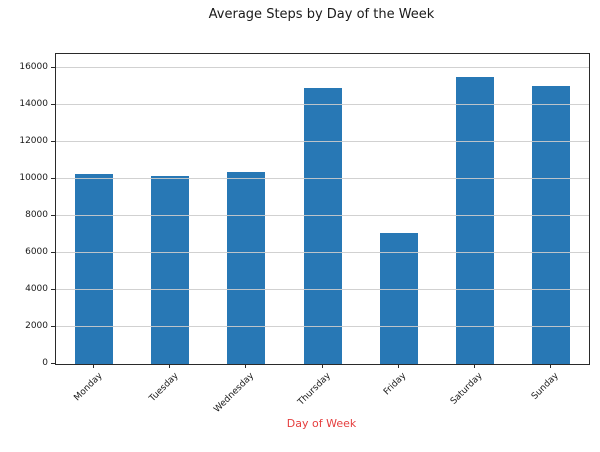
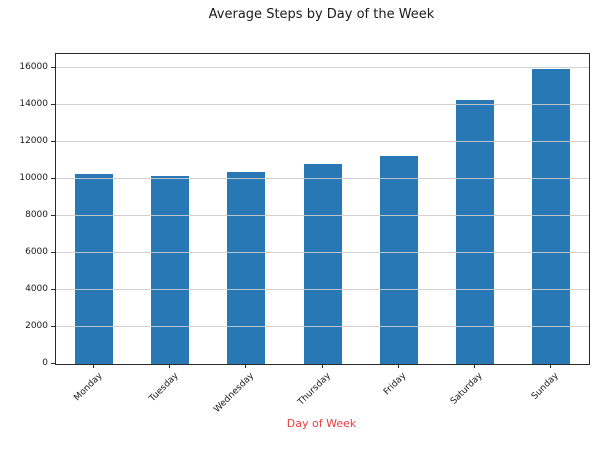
Thursday: 14900 -> 10800
Friday: 7100 -> 11200
Saturday: 15500 -> 14200
Sunday: 15000 -> 16000
